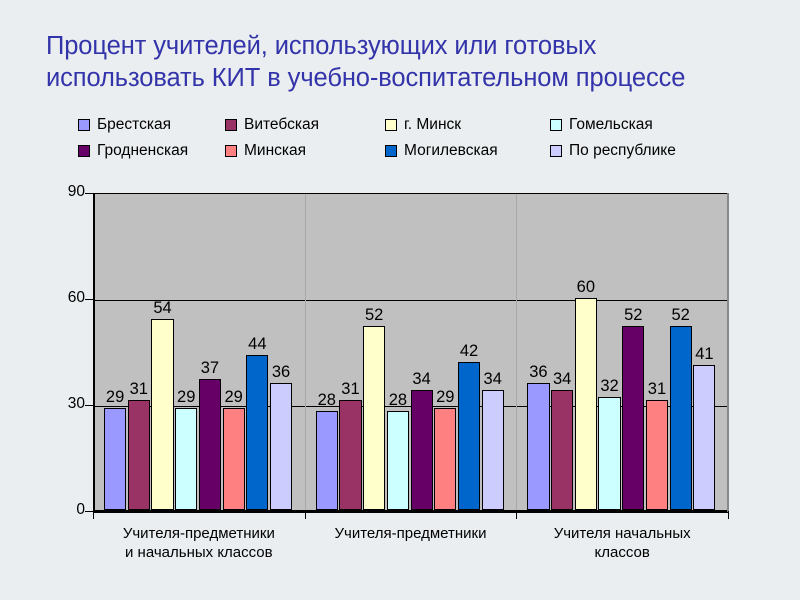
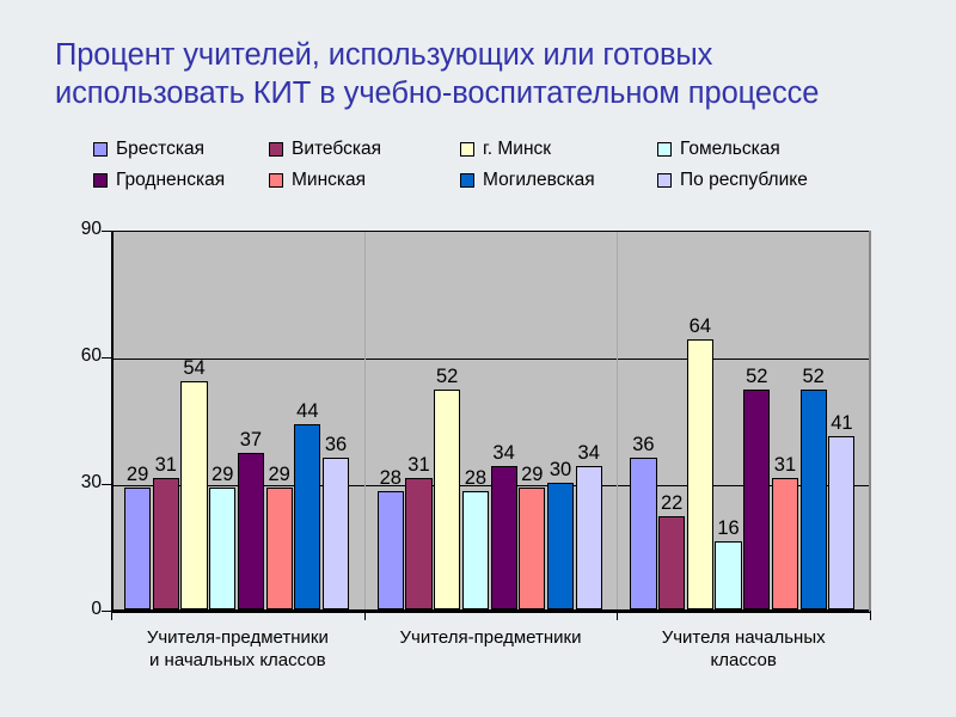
Могилевская/Учителя-предметники: 42 -> 30
Витебская/Учителя начальных классов: 34 -> 22
г. Минск/Учителя начальных классов: 60 -> 64
Гомельская/Учителя начальных классов: 32 -> 16
